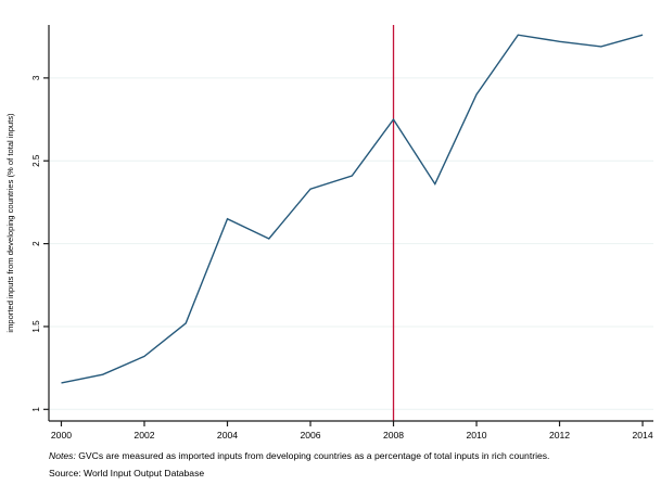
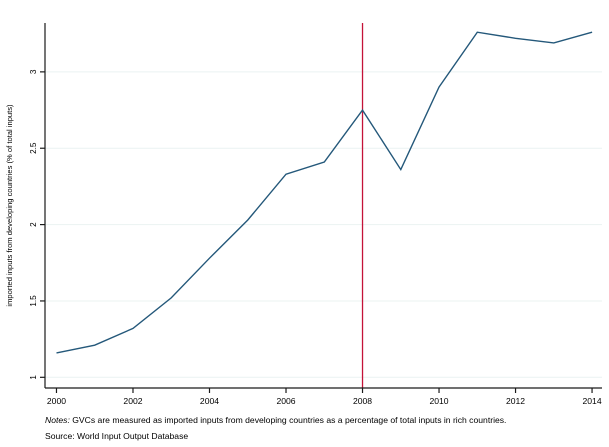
2004: 2.15 -> 1.78
